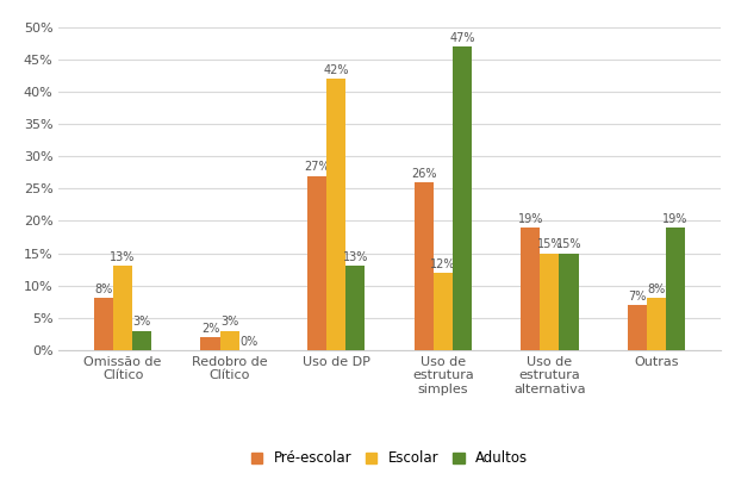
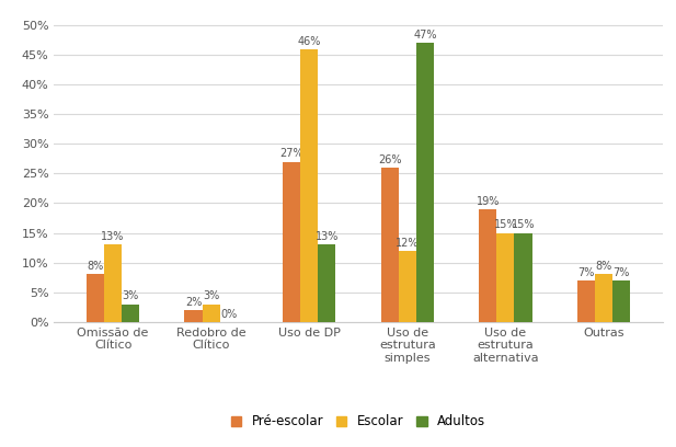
Escolar/Uso de DP: 42% -> 46%
Adultos/Outras: 19% -> 7%
